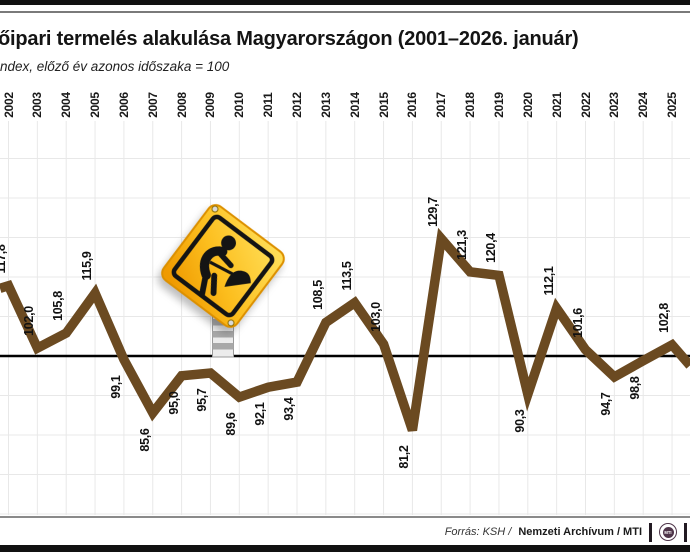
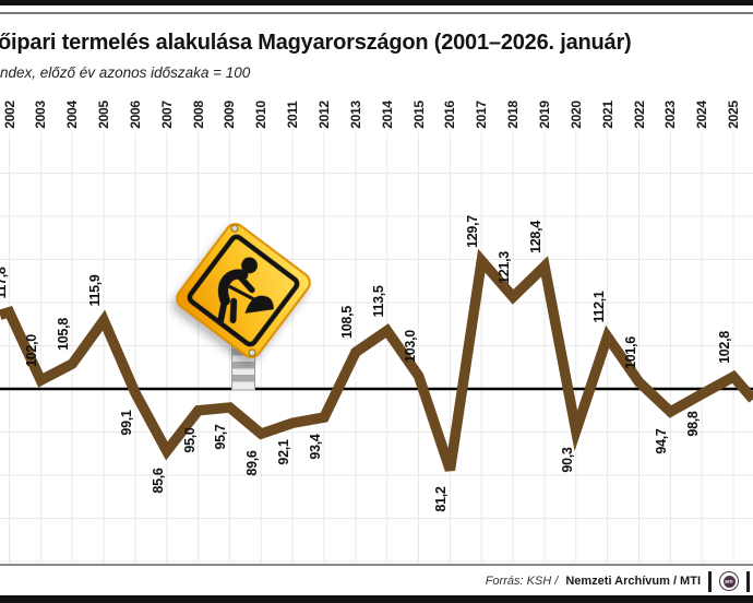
2019: 120,4 -> 128,4
